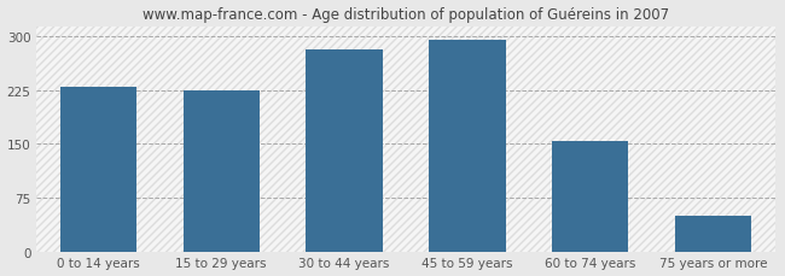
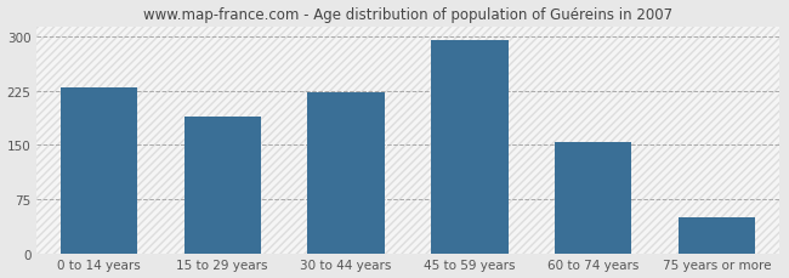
15 to 29 years: 225 -> 190
30 to 44 years: 282 -> 224
